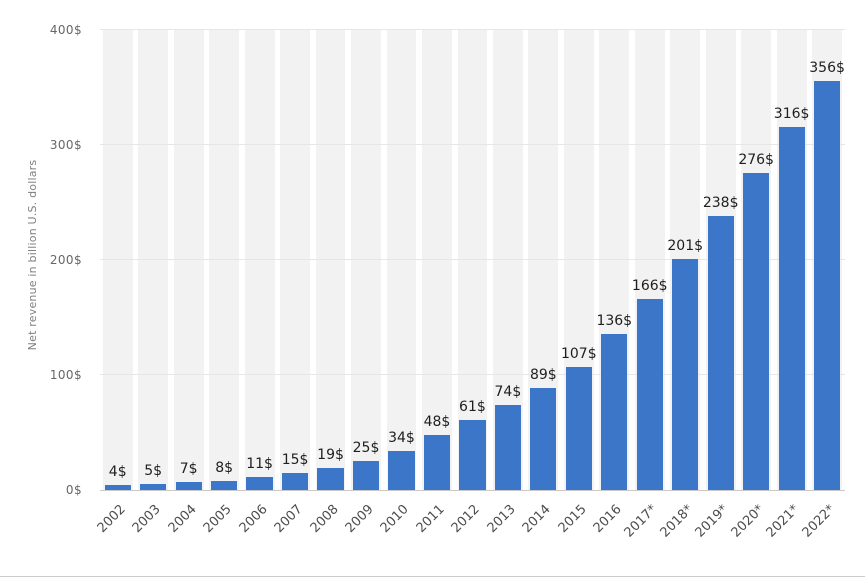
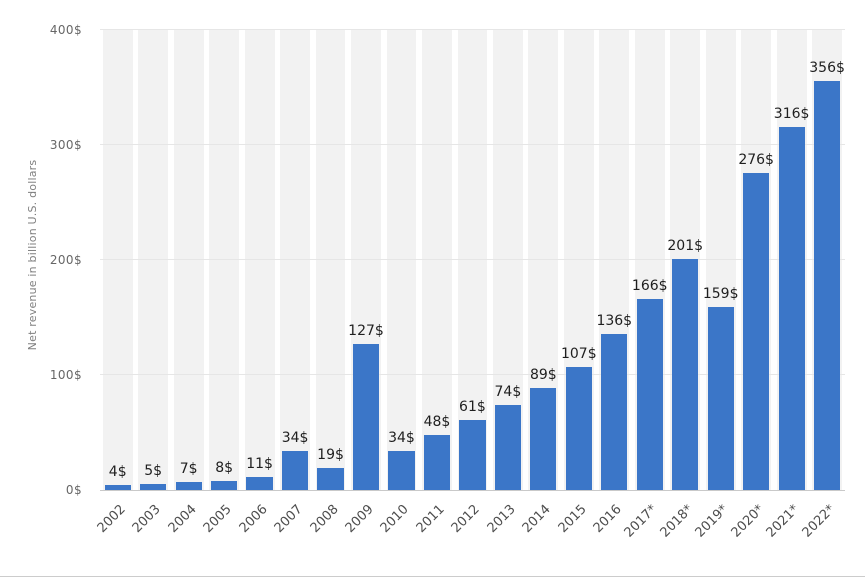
2007: 15 -> 34
2009: 25 -> 127
2019*: 238 -> 159
